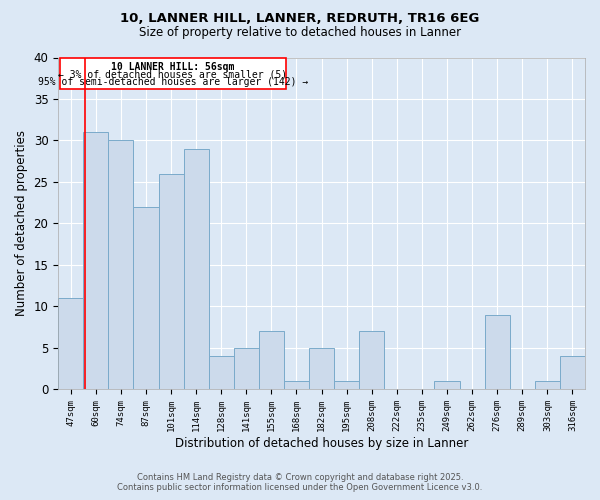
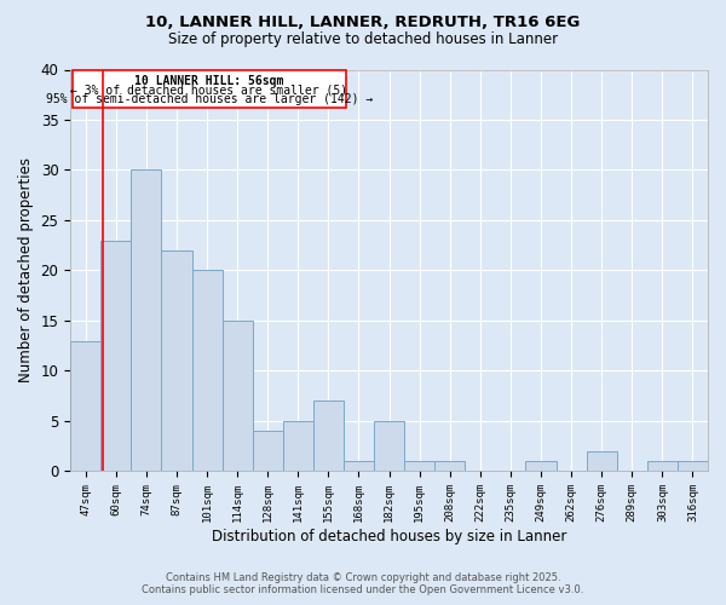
47sqm: 11 -> 13
60sqm: 31 -> 23
101sqm: 26 -> 20
114sqm: 29 -> 15
208sqm: 7 -> 1
276sqm: 9 -> 2
316sqm: 4 -> 1
